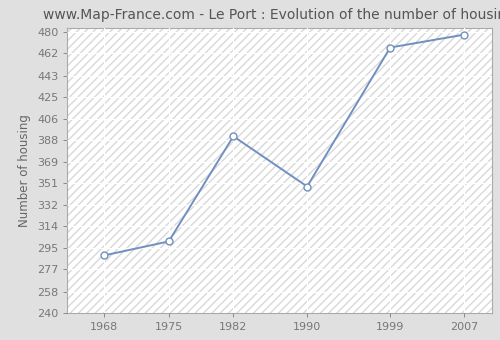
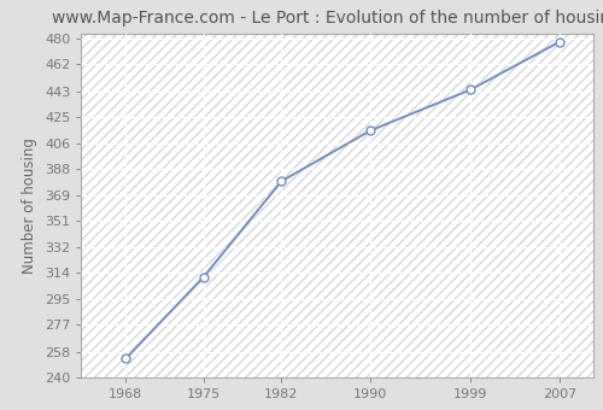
1968: 289 -> 253
1975: 301 -> 311
1982: 391 -> 379
1990: 348 -> 415
1999: 467 -> 444
